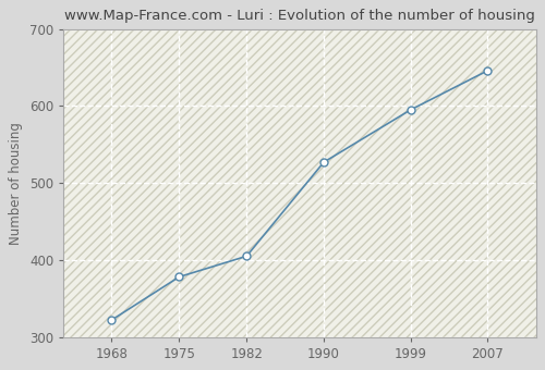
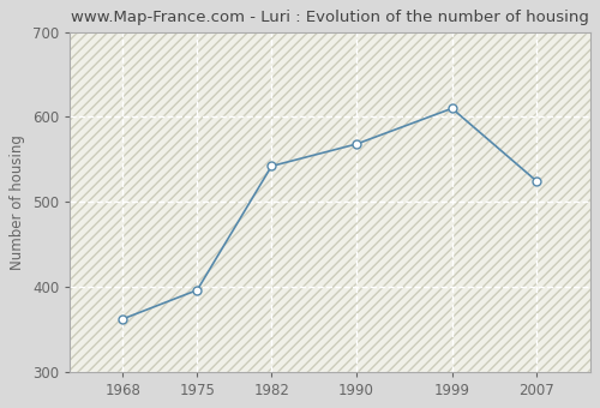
1968: 322 -> 362
1975: 378 -> 396
1982: 405 -> 542
1990: 527 -> 568
1999: 595 -> 610
2007: 646 -> 524
